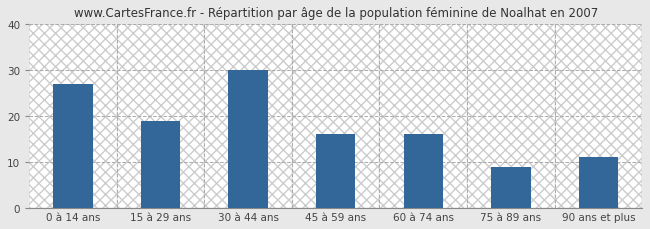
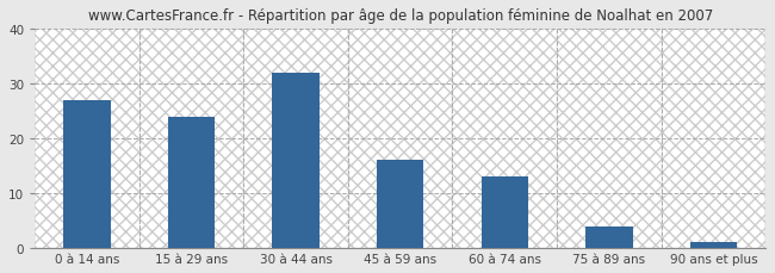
15 à 29 ans: 19 -> 24
30 à 44 ans: 30 -> 32
60 à 74 ans: 16 -> 13
75 à 89 ans: 9 -> 4
90 ans et plus: 11 -> 1
